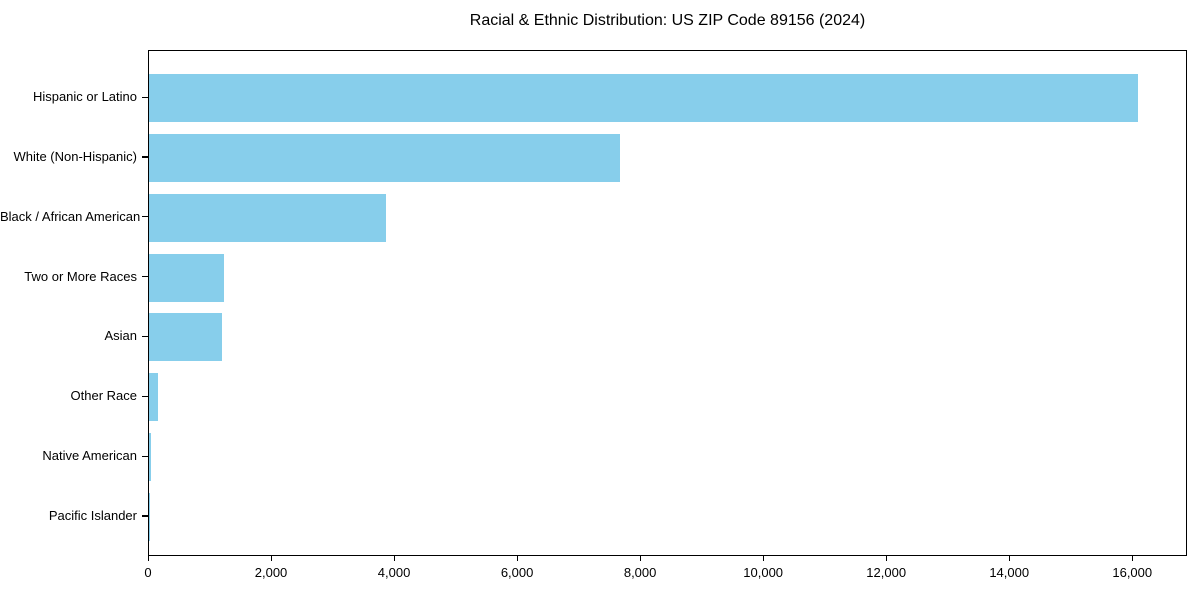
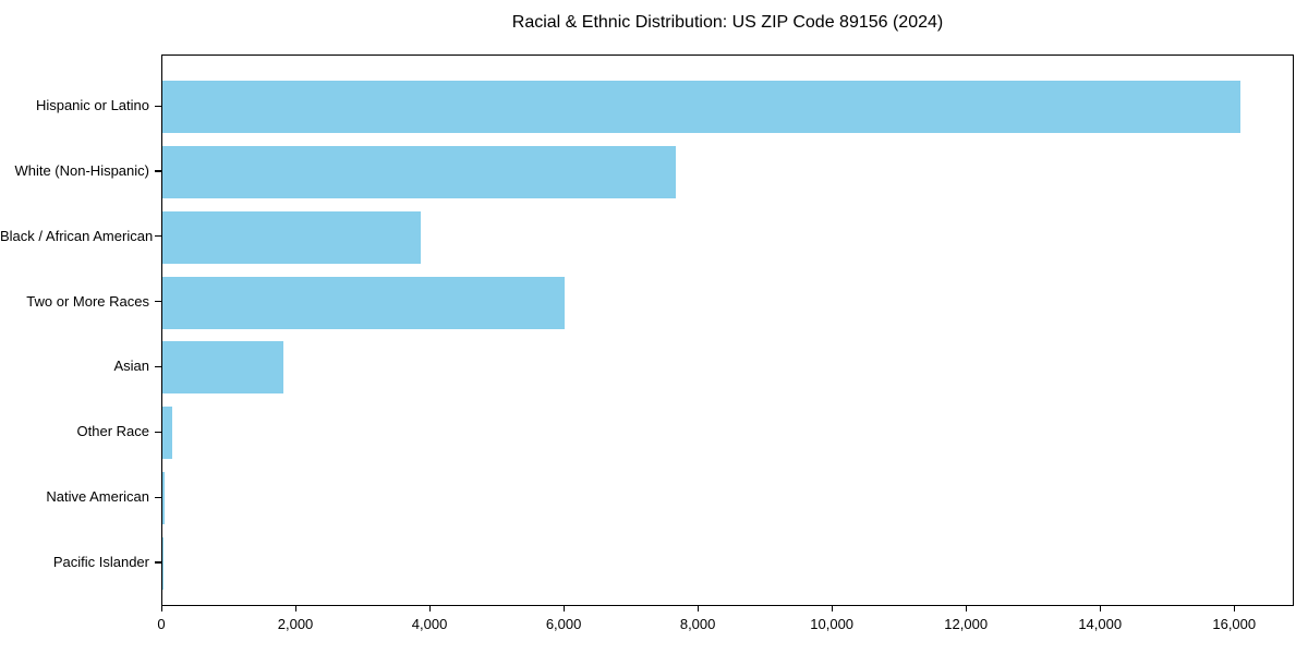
Two or More Races: 1200 -> 6000
Asian: 1200 -> 1800
